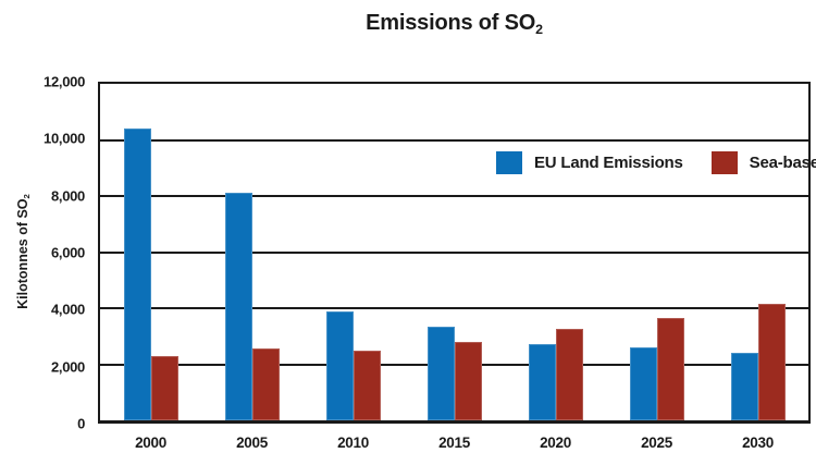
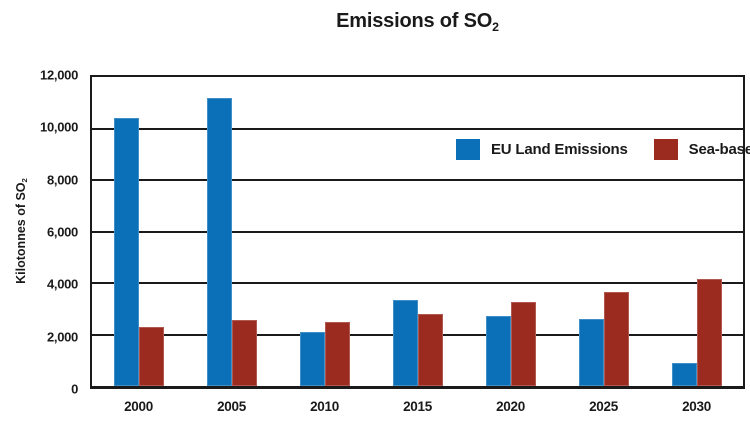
EU Land Emissions/2005: 8100 -> 11200
EU Land Emissions/2010: 3900 -> 2100
EU Land Emissions/2030: 2400 -> 900
